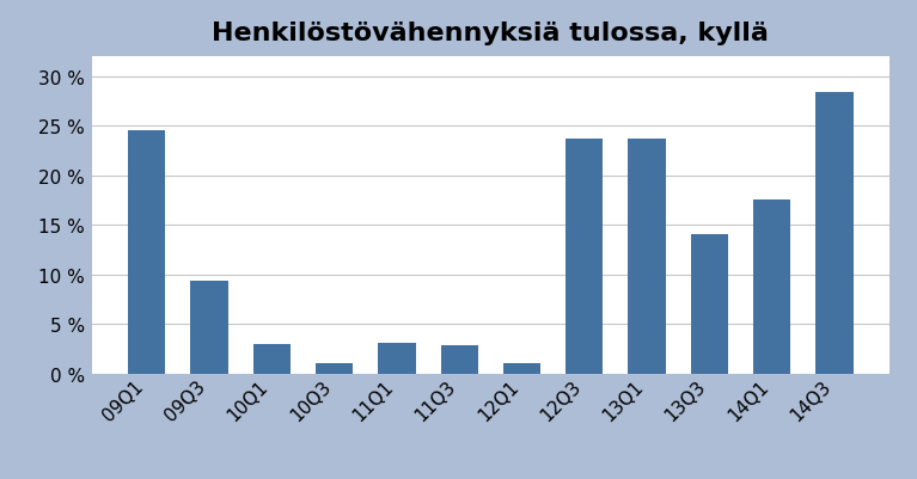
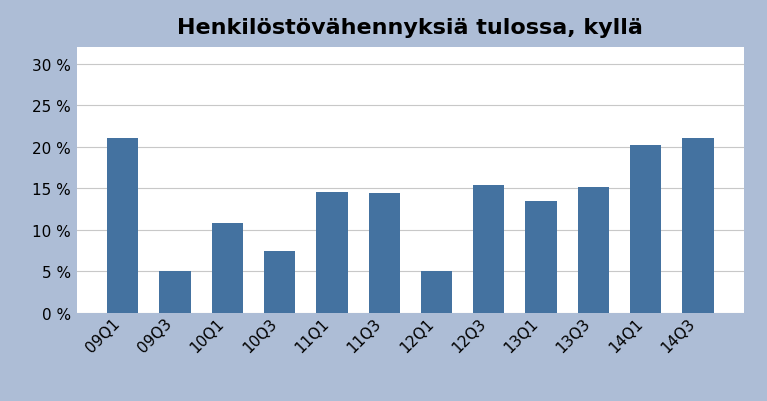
09Q1: 24.5 % -> 21.0 %
09Q3: 9.3 % -> 5.0 %
10Q1: 3.0 % -> 10.8 %
10Q3: 1.0 % -> 7.4 %
11Q1: 3.1 % -> 14.6 %
11Q3: 2.9 % -> 14.4 %
12Q1: 1.0 % -> 5.0 %
12Q3: 23.7 % -> 15.4 %
13Q1: 23.7 % -> 13.4 %
13Q3: 14.1 % -> 15.2 %
14Q1: 17.6 % -> 20.2 %
14Q3: 28.4 % -> 21.0 %
